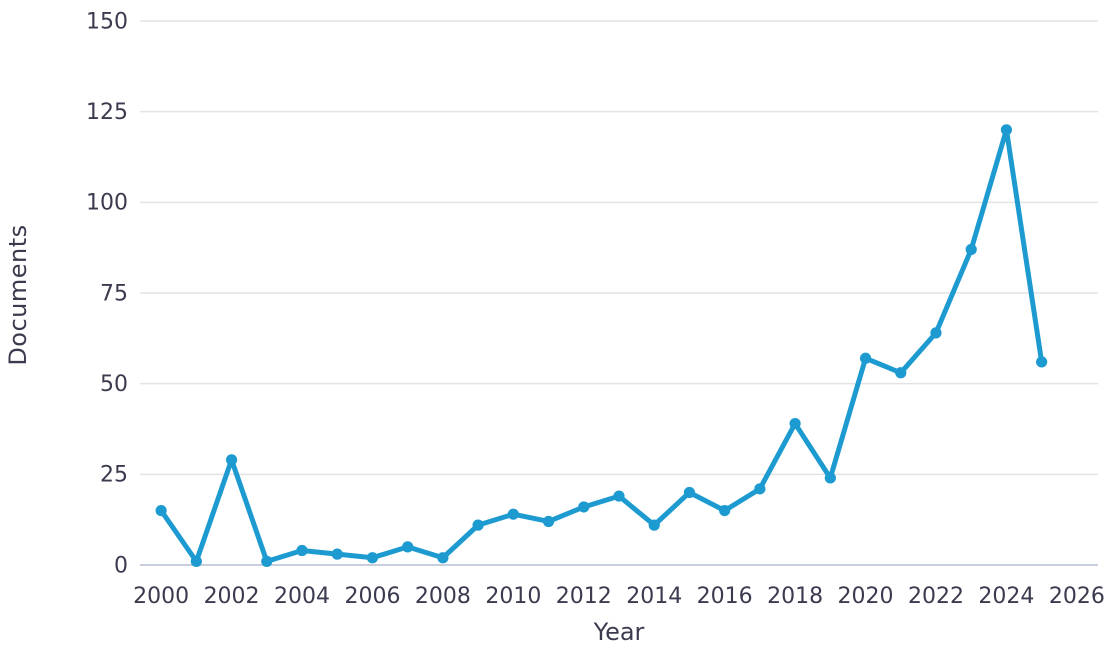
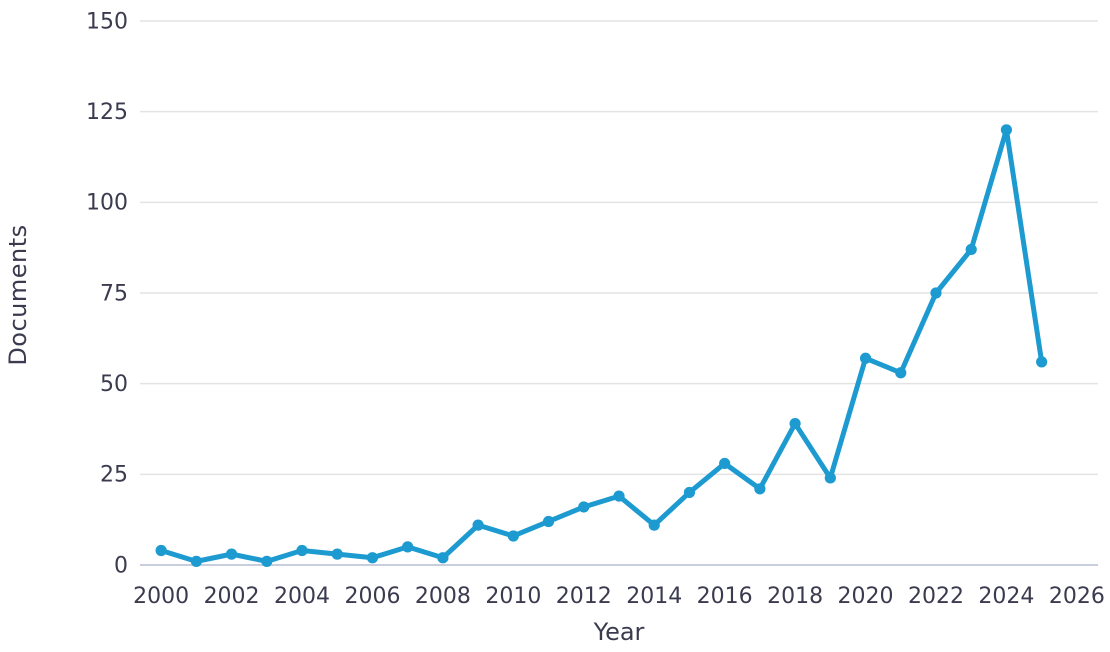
2000: 15 -> 4
2002: 29 -> 3
2010: 14 -> 8
2016: 15 -> 28
2022: 64 -> 75
